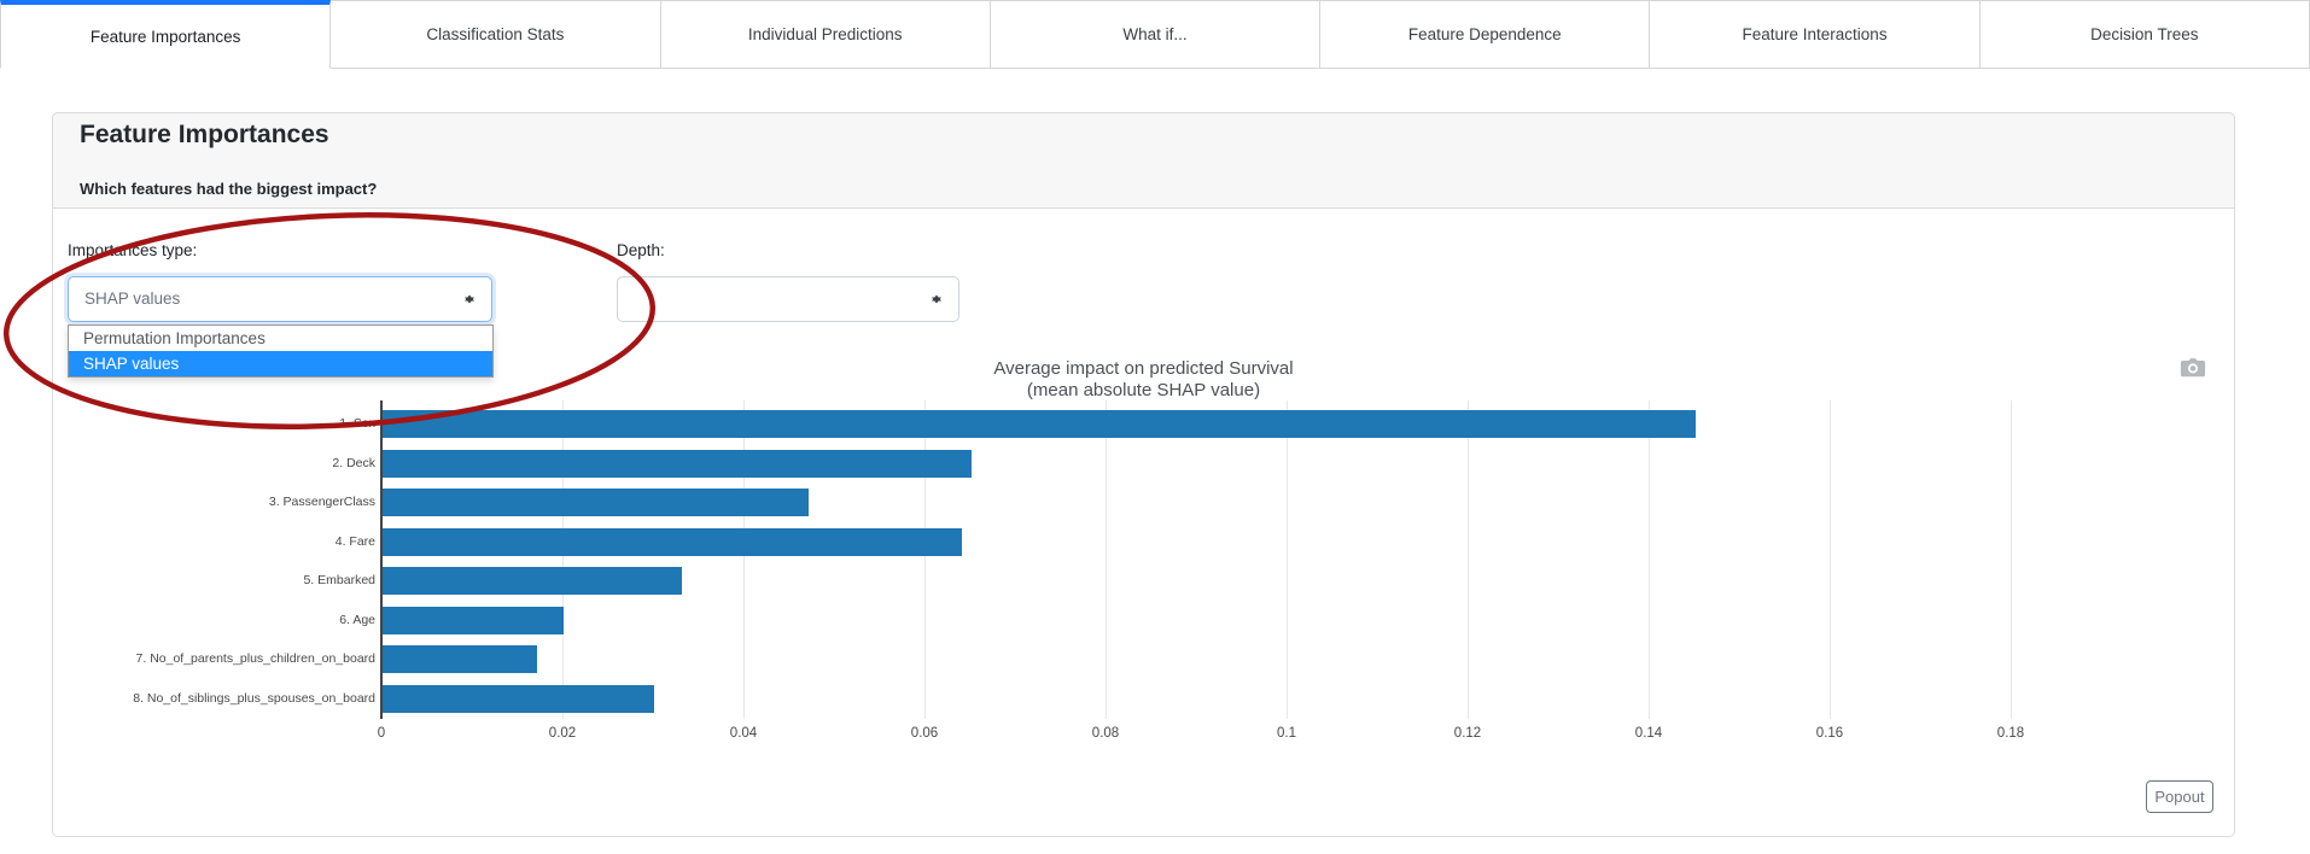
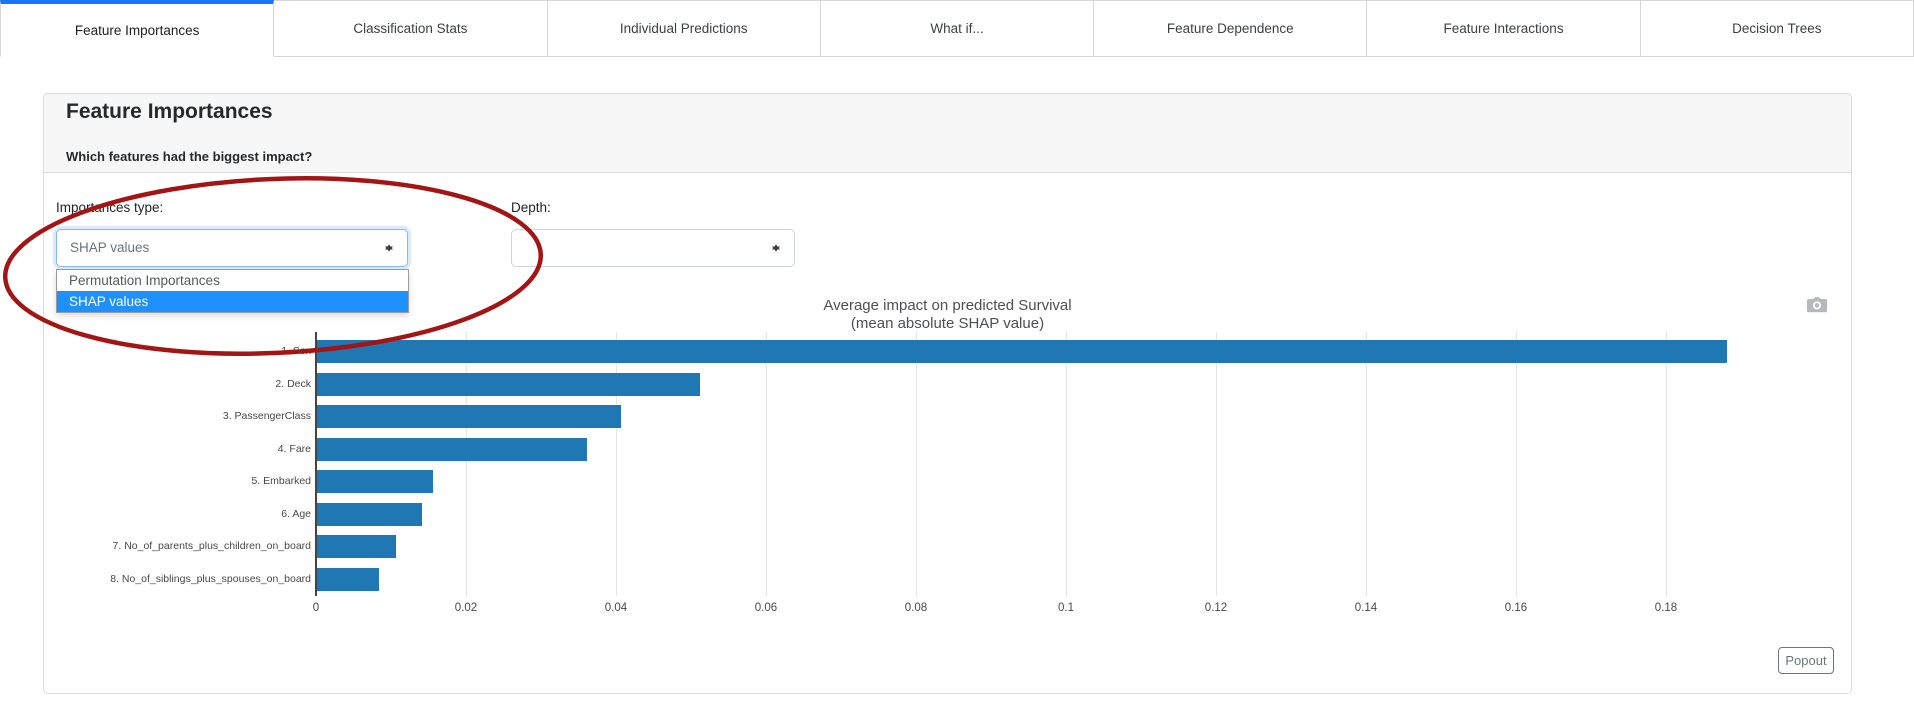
1. Sex: 0.145 -> 0.188
2. Deck: 0.065 -> 0.051
3. PassengerClass: 0.047 -> 0.041
4. Fare: 0.064 -> 0.036
5. Embarked: 0.033 -> 0.015
6. Age: 0.020 -> 0.014
7. No_of_parents_plus_children_on_board: 0.017 -> 0.011
8. No_of_siblings_plus_spouses_on_board: 0.030 -> 0.008
